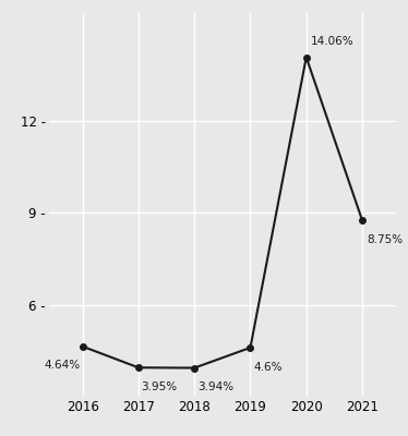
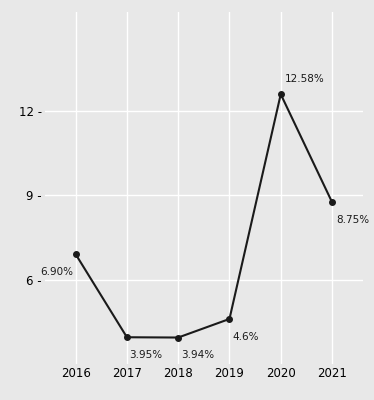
2016: 4.64% -> 6.90%
2020: 14.06% -> 12.58%
